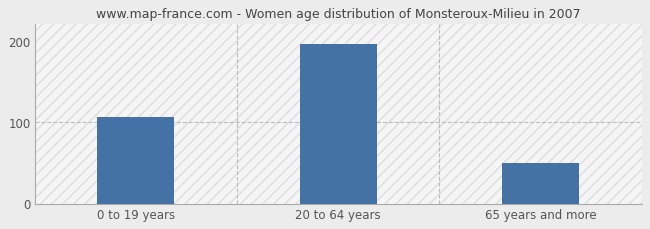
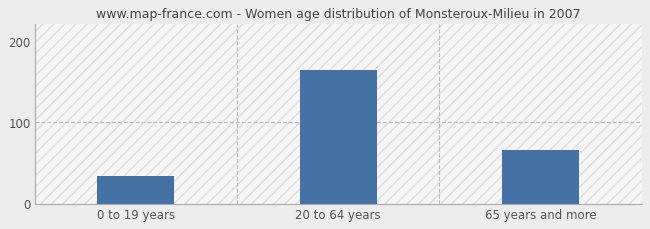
0 to 19 years: 106 -> 34
20 to 64 years: 196 -> 164
65 years and more: 50 -> 66
